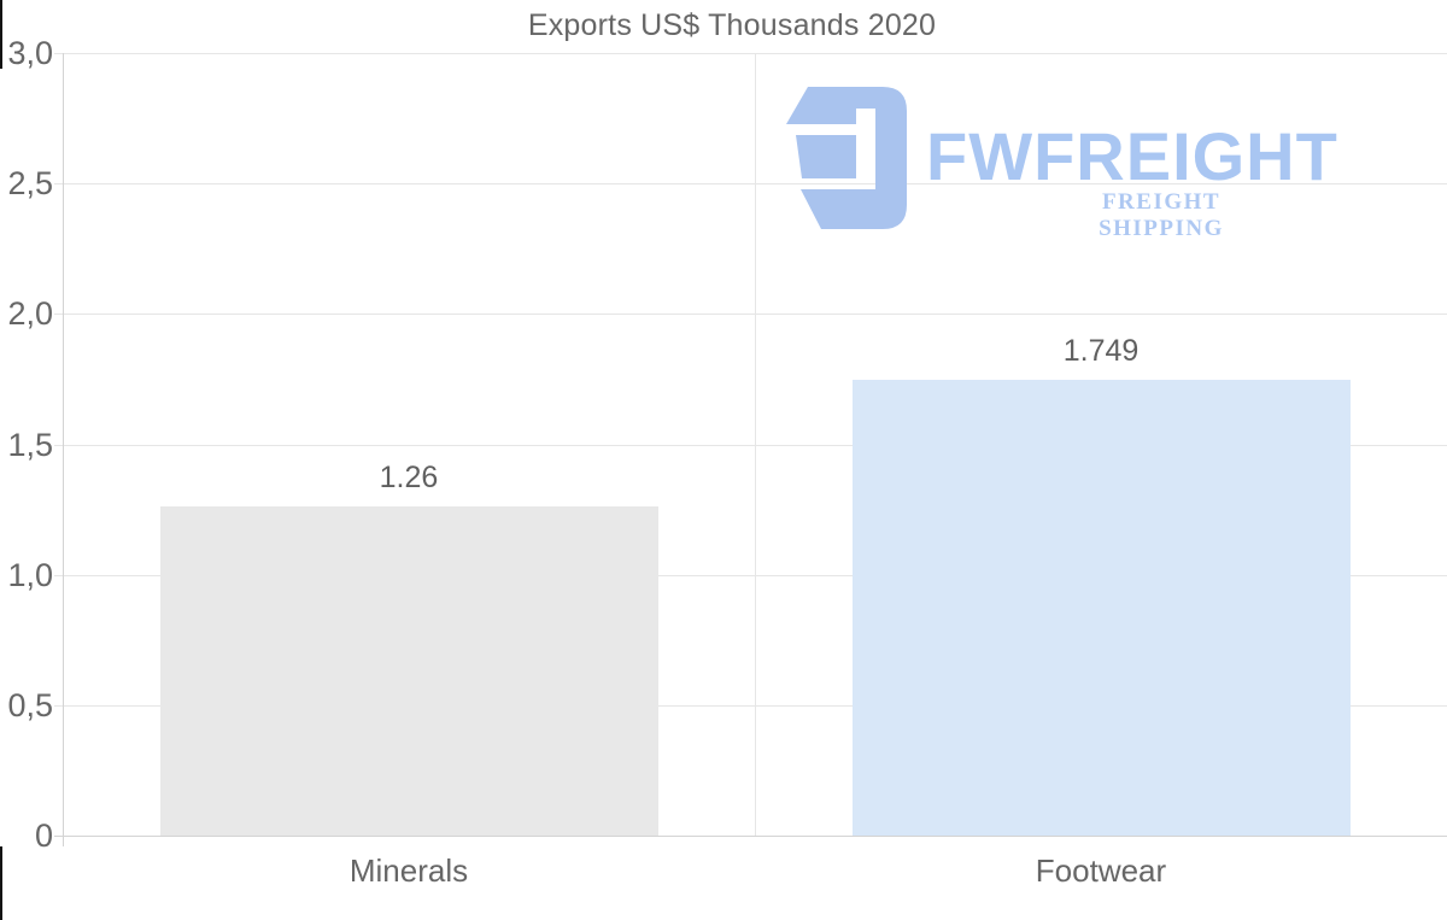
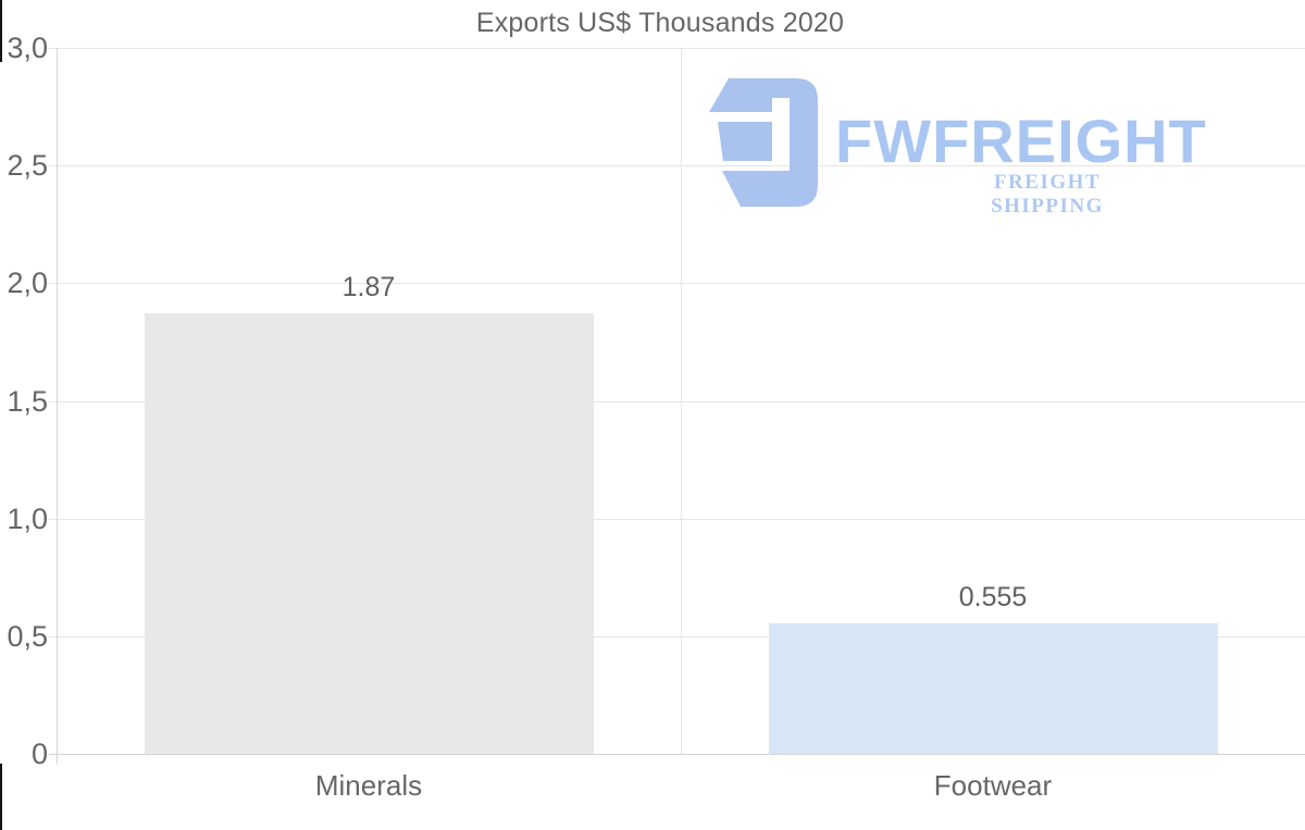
Minerals: 1.26 -> 1.87
Footwear: 1.749 -> 0.555
